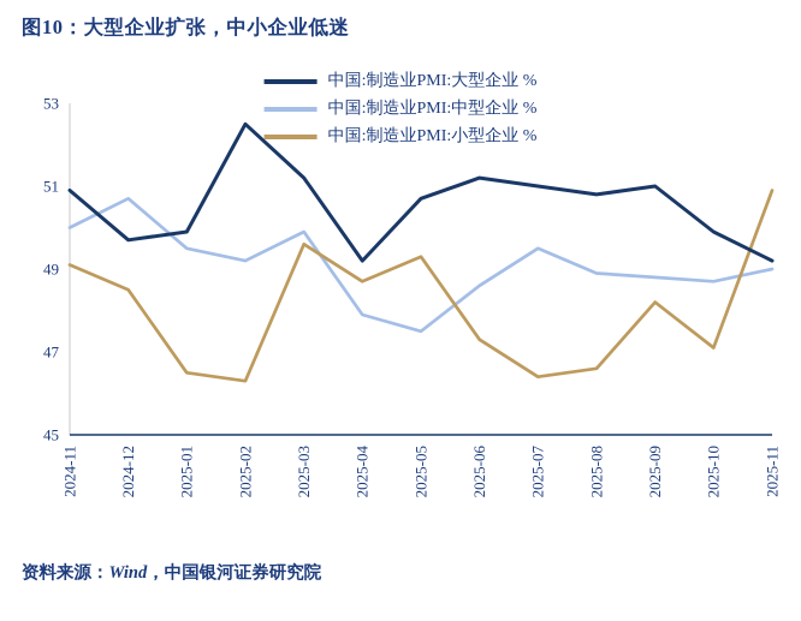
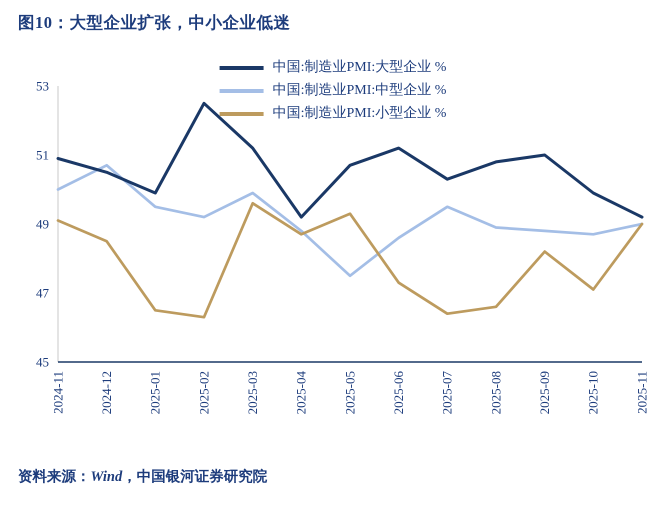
中国:制造业PMI:大型企业 %/2024-12: 49.7 -> 50.5
中国:制造业PMI:中型企业 %/2025-04: 47.9 -> 48.8
中国:制造业PMI:大型企业 %/2025-07: 51.0 -> 50.3
中国:制造业PMI:小型企业 %/2025-11: 50.9 -> 49.0
